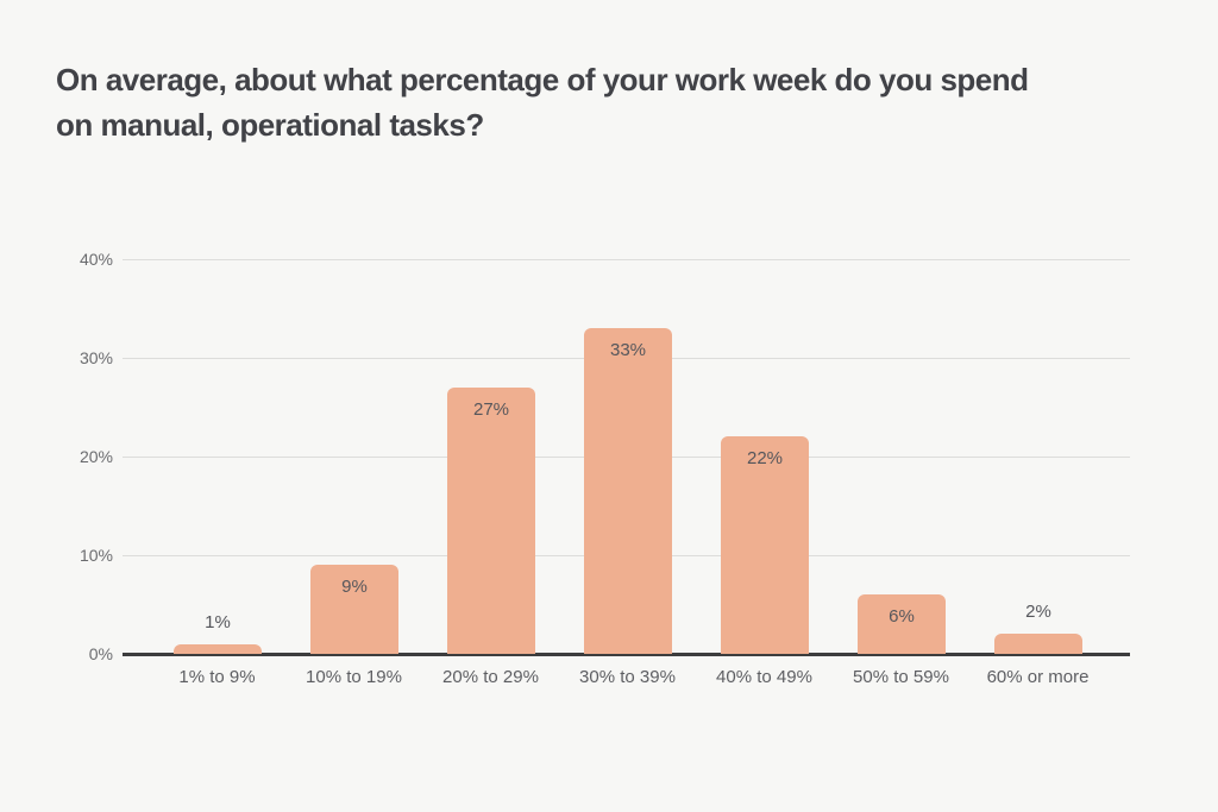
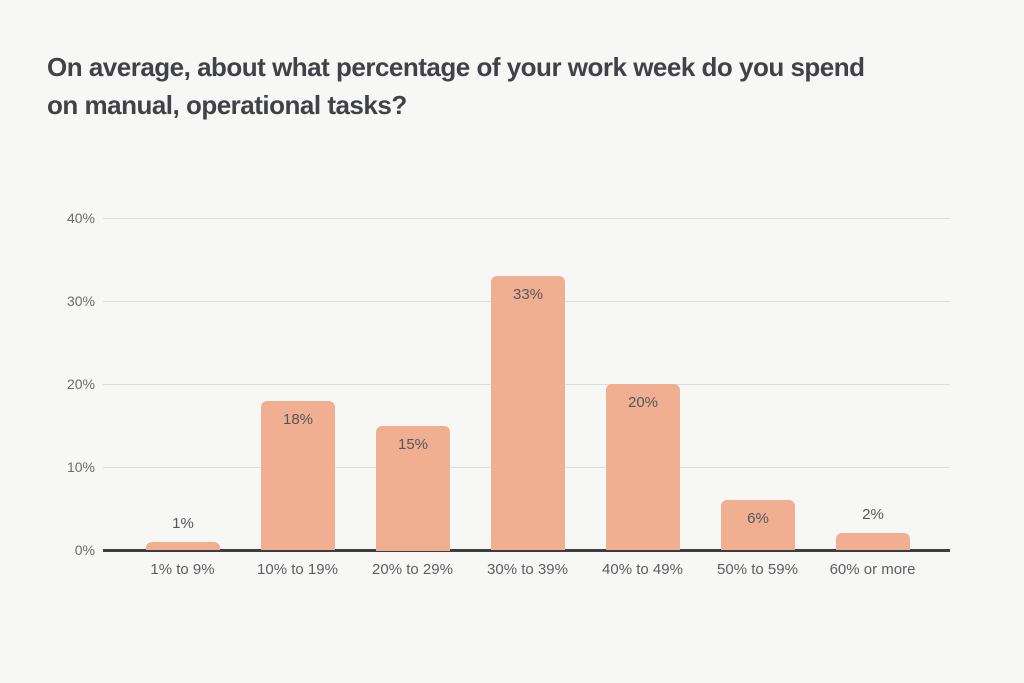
10% to 19%: 9% -> 18%
20% to 29%: 27% -> 15%
40% to 49%: 22% -> 20%
